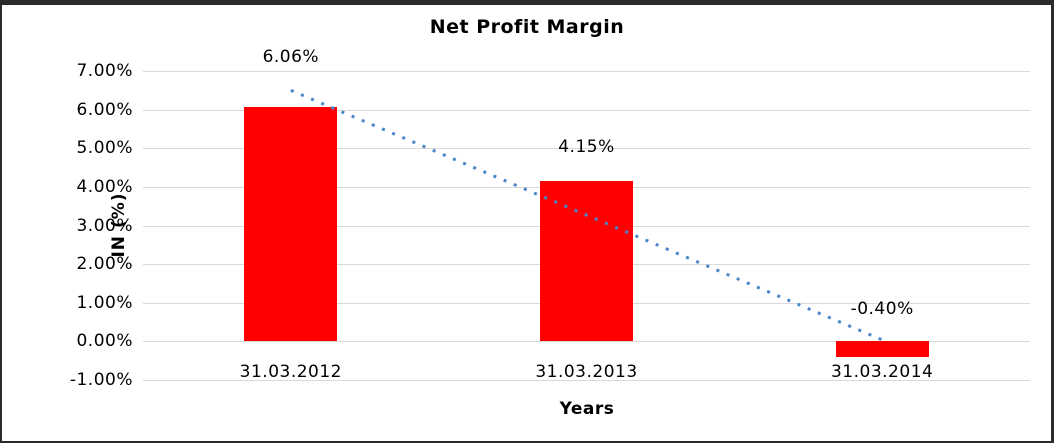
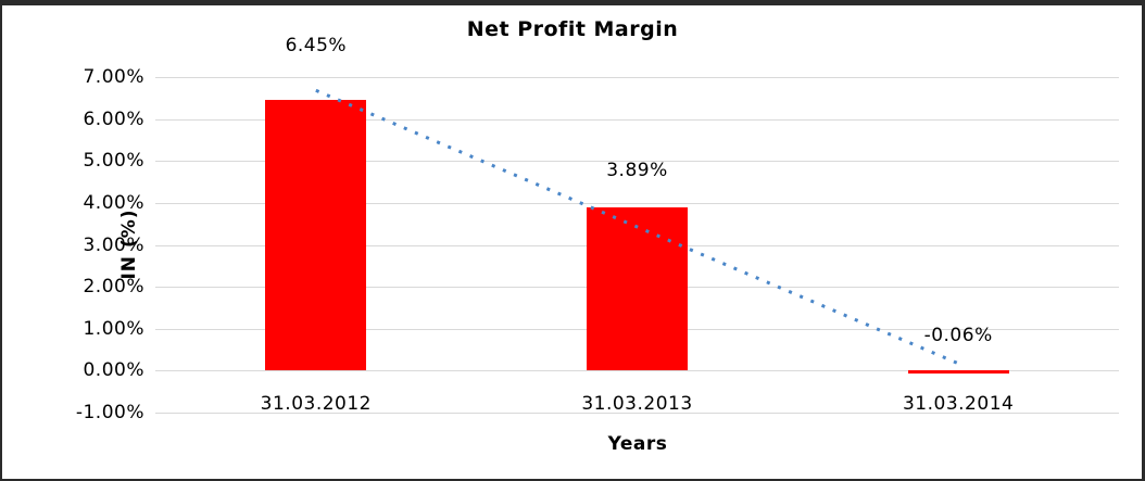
31.03.2012: 6.06% -> 6.45%
31.03.2013: 4.15% -> 3.89%
31.03.2014: -0.40% -> -0.06%
